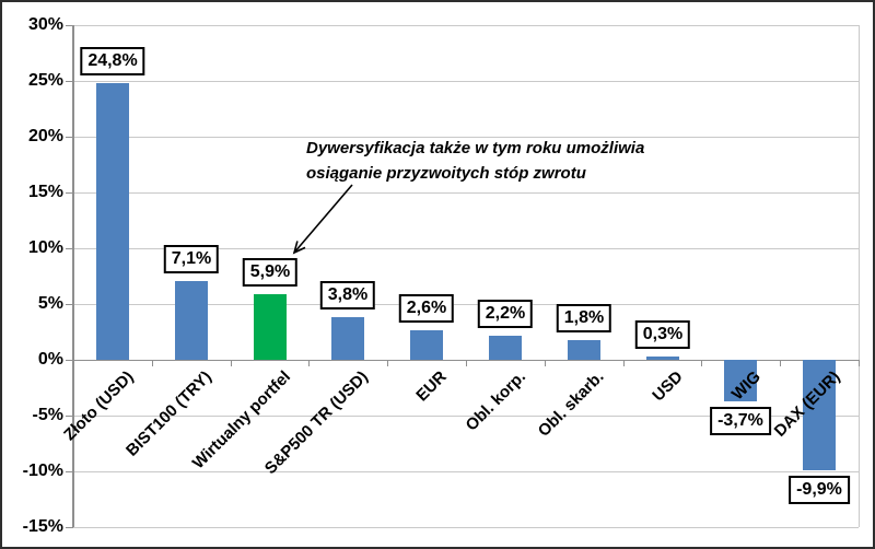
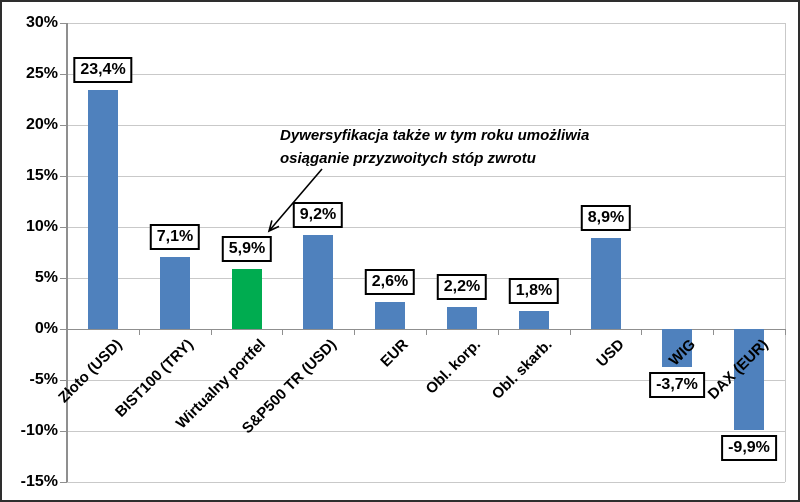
Złoto (USD): 24,8% -> 23,4%
S&P500 TR (USD): 3,8% -> 9,2%
USD: 0,3% -> 8,9%
